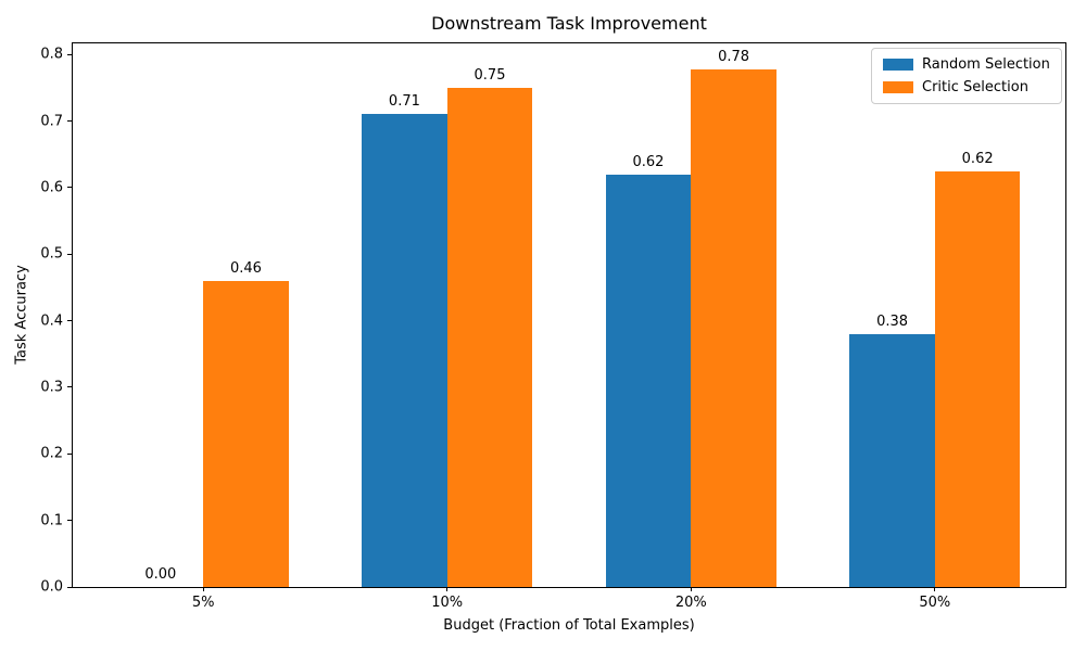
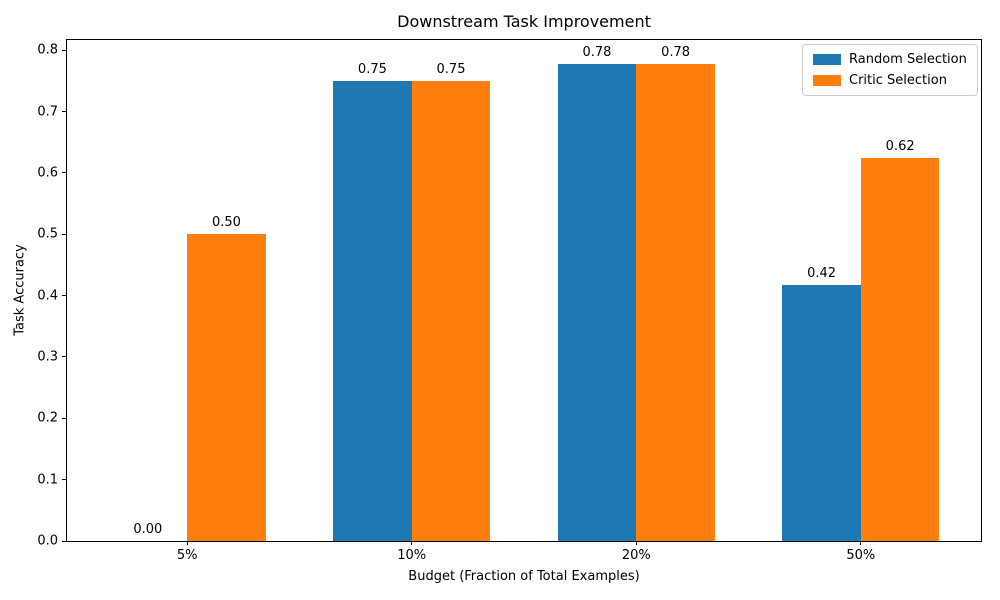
Critic Selection/5%: 0.46 -> 0.50
Random Selection/10%: 0.71 -> 0.75
Random Selection/20%: 0.62 -> 0.78
Random Selection/50%: 0.38 -> 0.42
